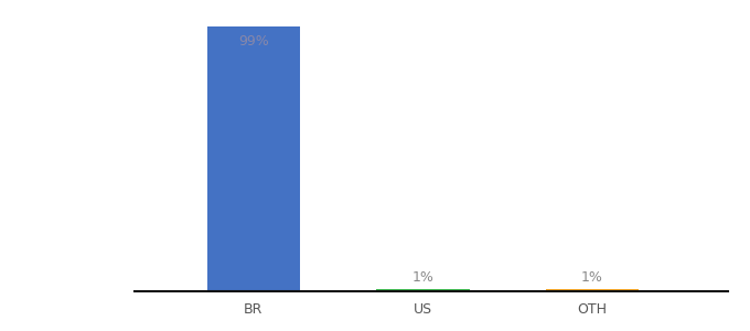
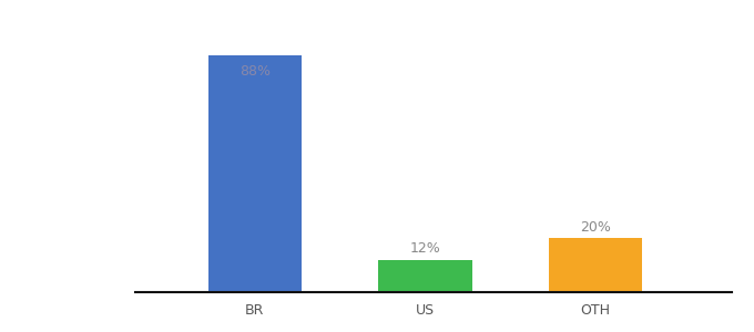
BR: 99% -> 88%
US: 1% -> 12%
OTH: 1% -> 20%
